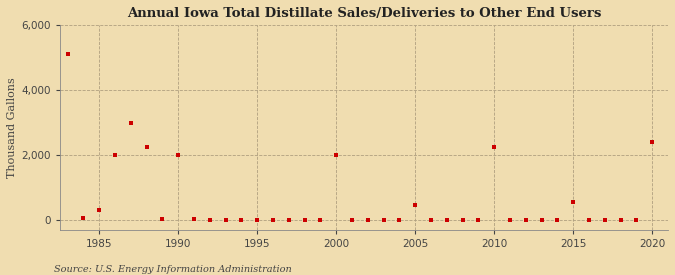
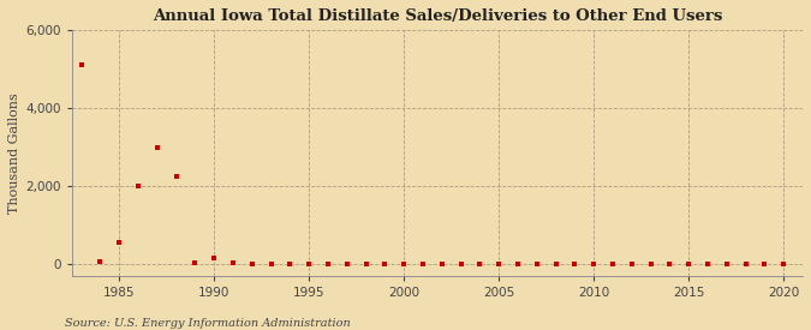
1985: 300 -> 570
1990: 2,000 -> 160
2000: 2,000 -> 20
2005: 450 -> 20
2010: 2,250 -> 20
2015: 550 -> 20
2020: 2,400 -> 20
